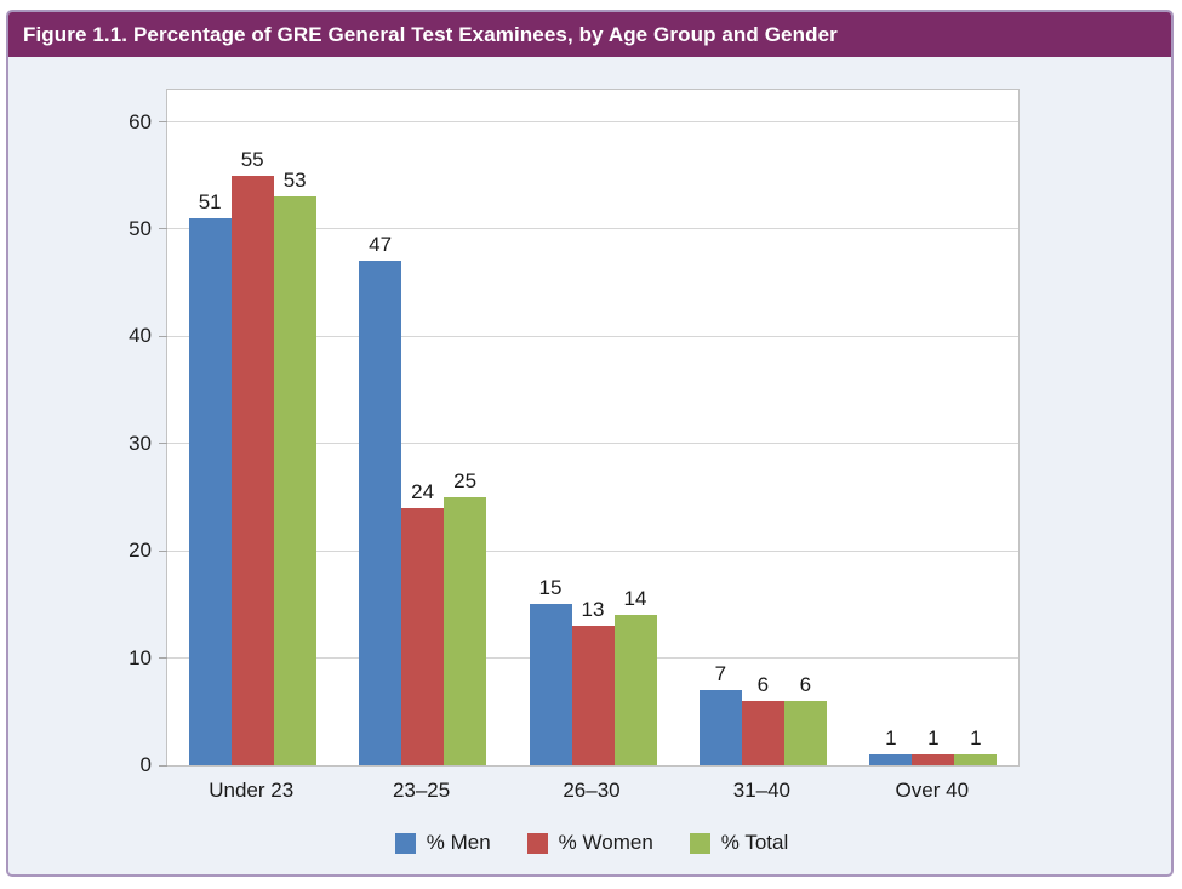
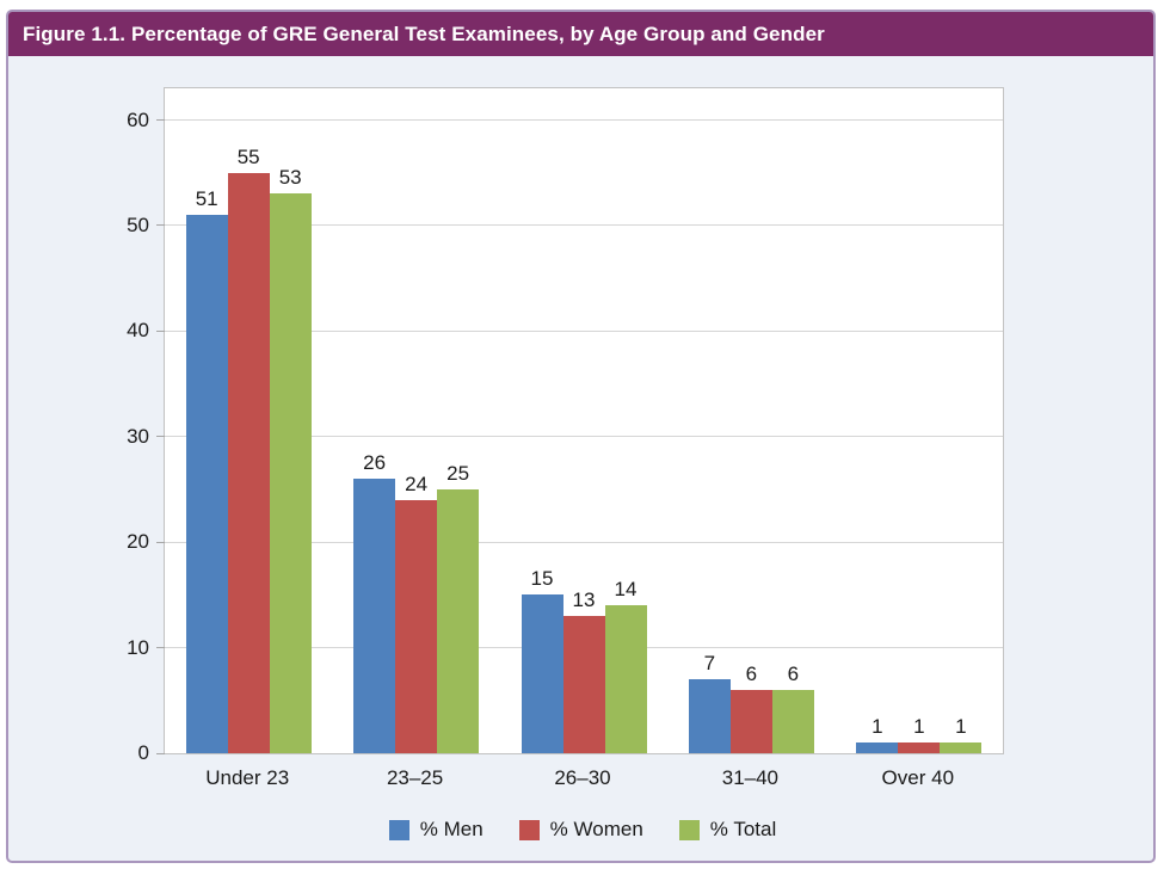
% Men/23–25: 47 -> 26
